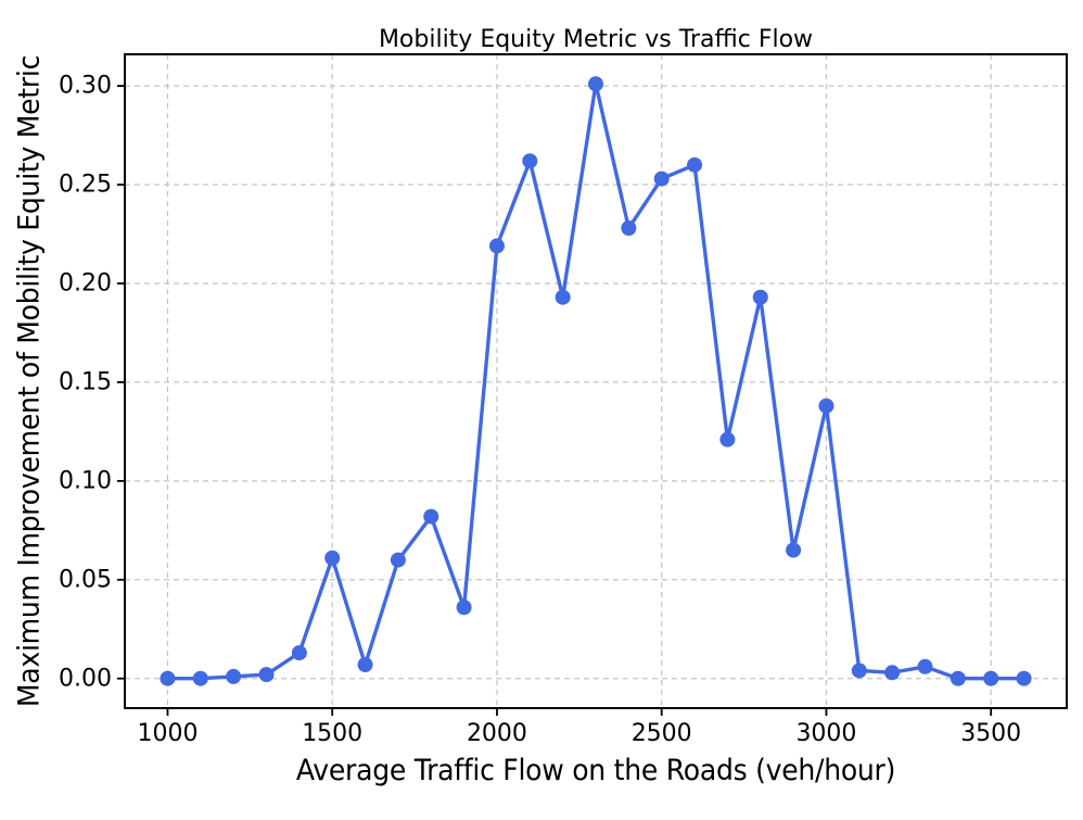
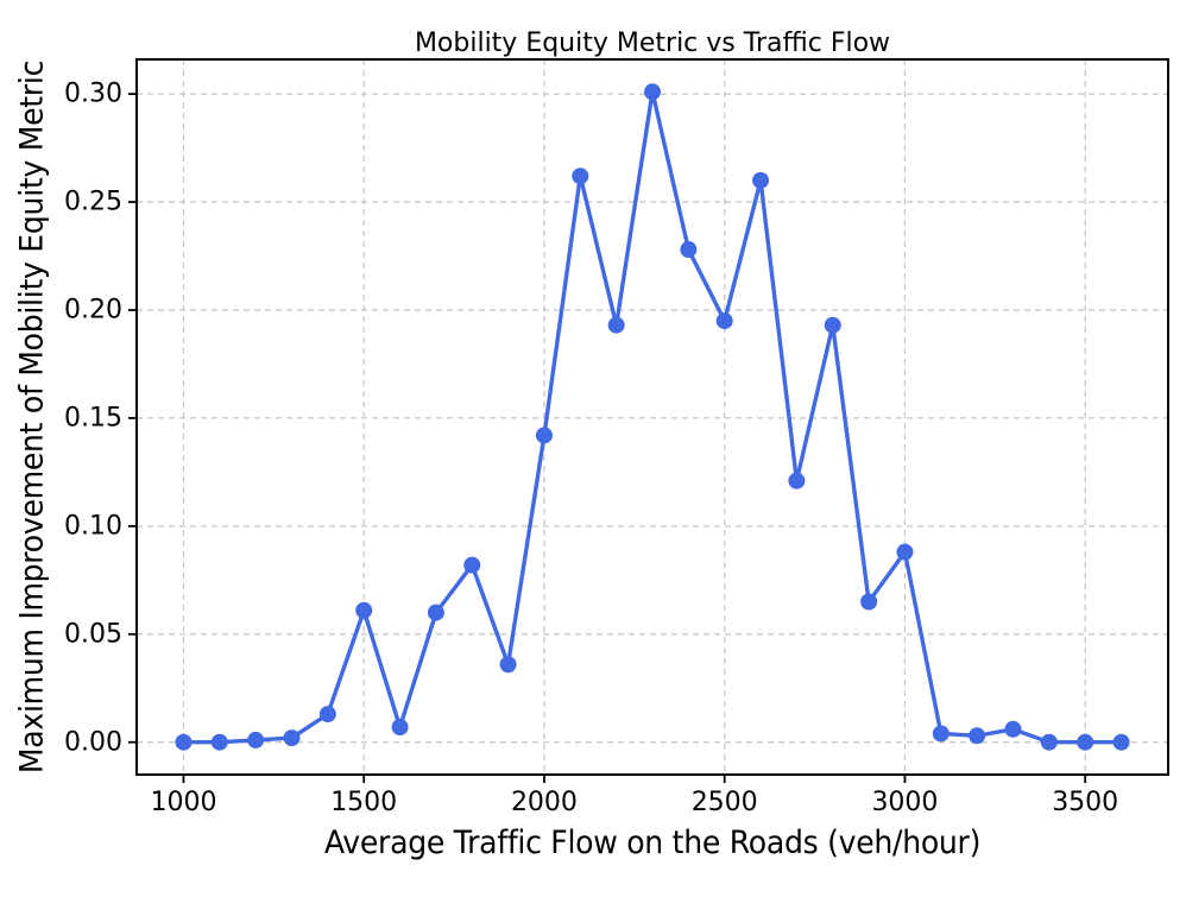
2000: 0.219 -> 0.142
2500: 0.253 -> 0.195
3000: 0.138 -> 0.088
